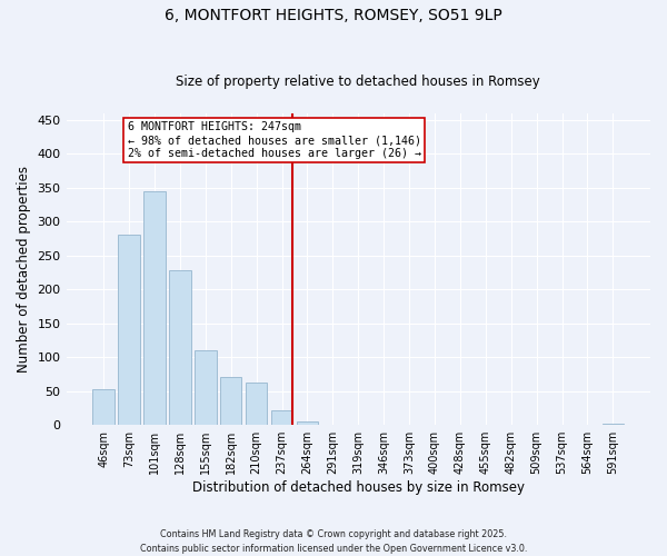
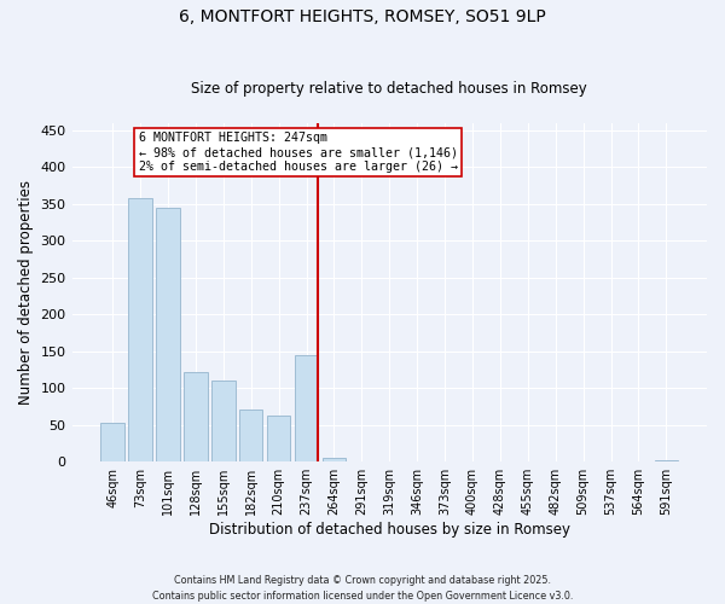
73sqm: 280 -> 358
128sqm: 228 -> 122
237sqm: 22 -> 144
